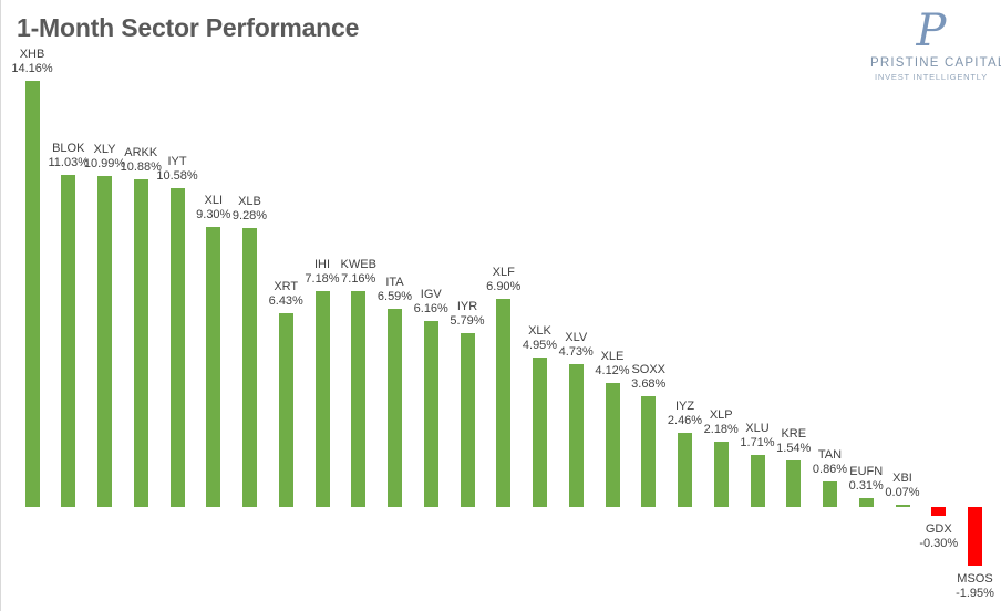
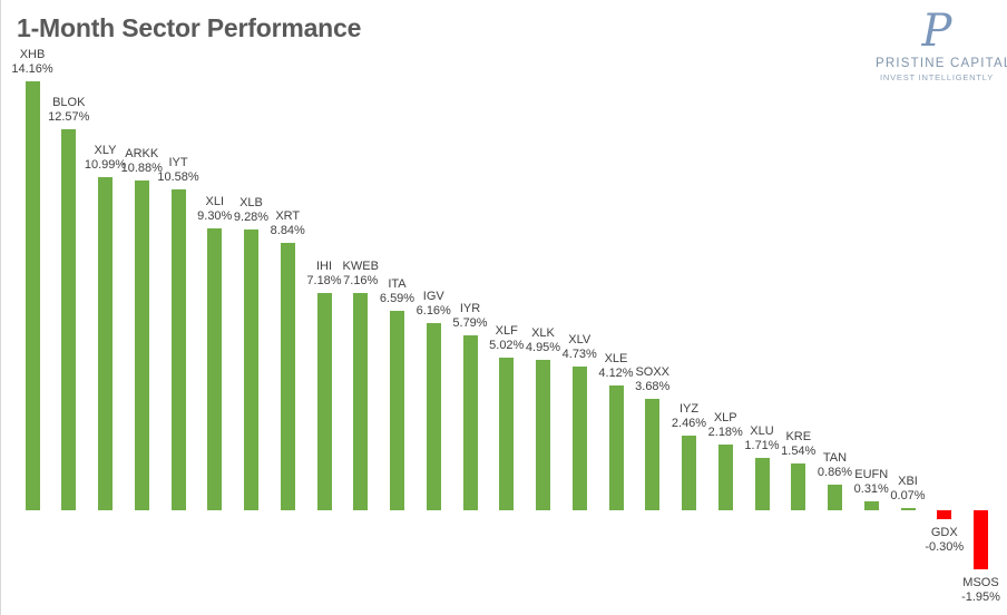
BLOK: 11.03% -> 12.57%
XRT: 6.43% -> 8.84%
XLF: 6.90% -> 5.02%
